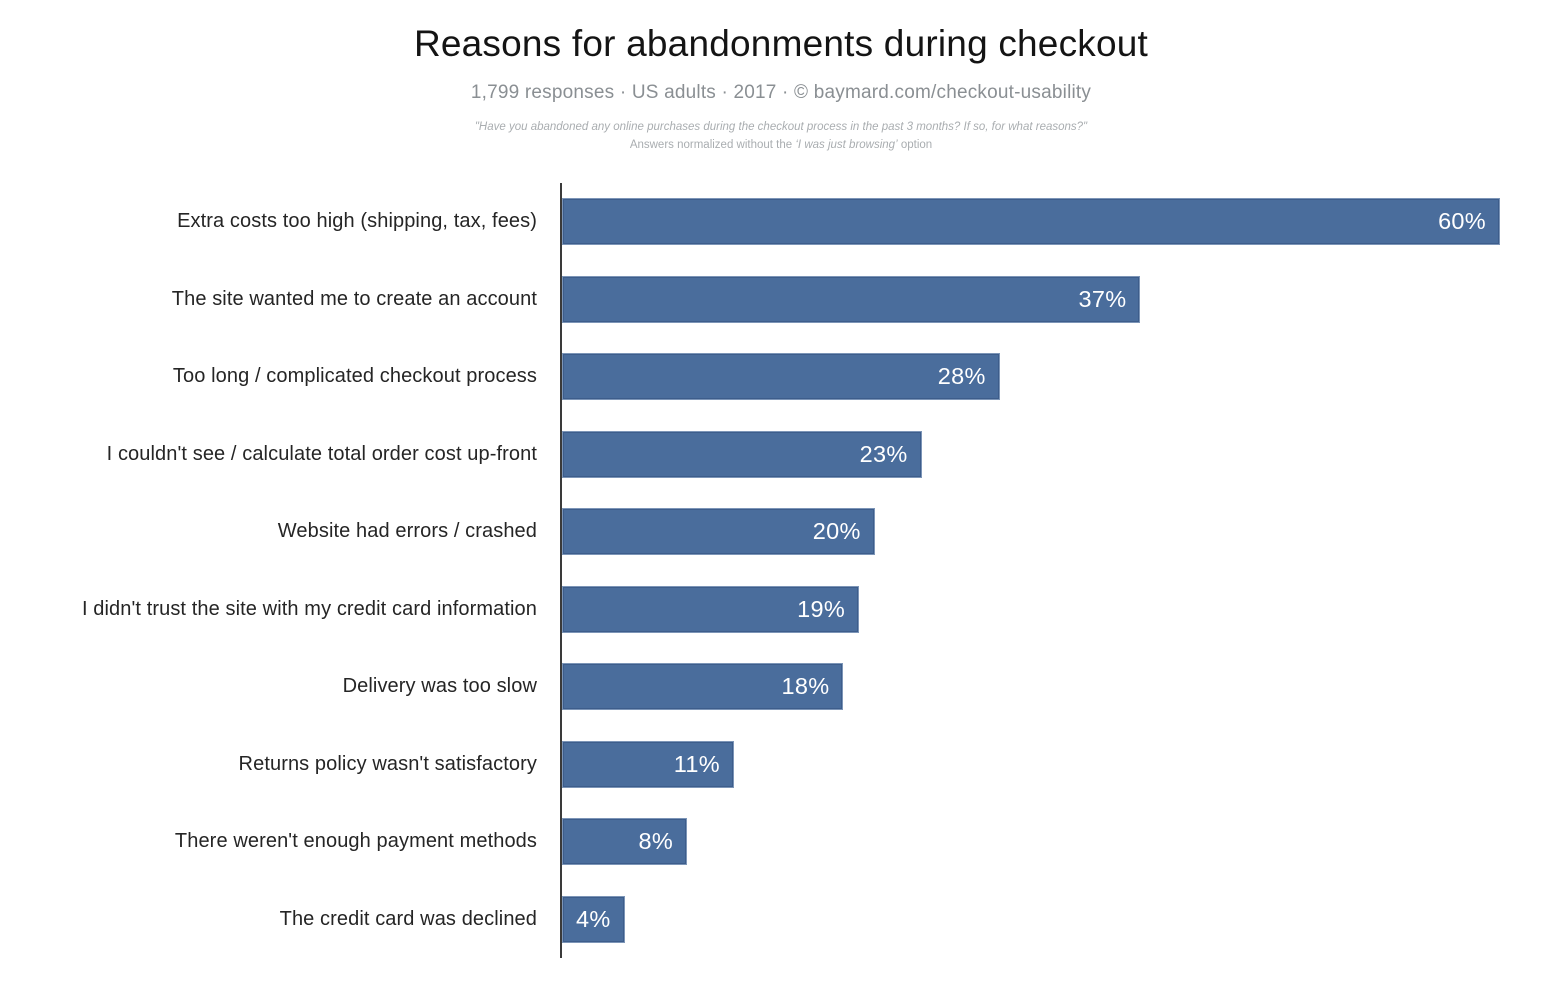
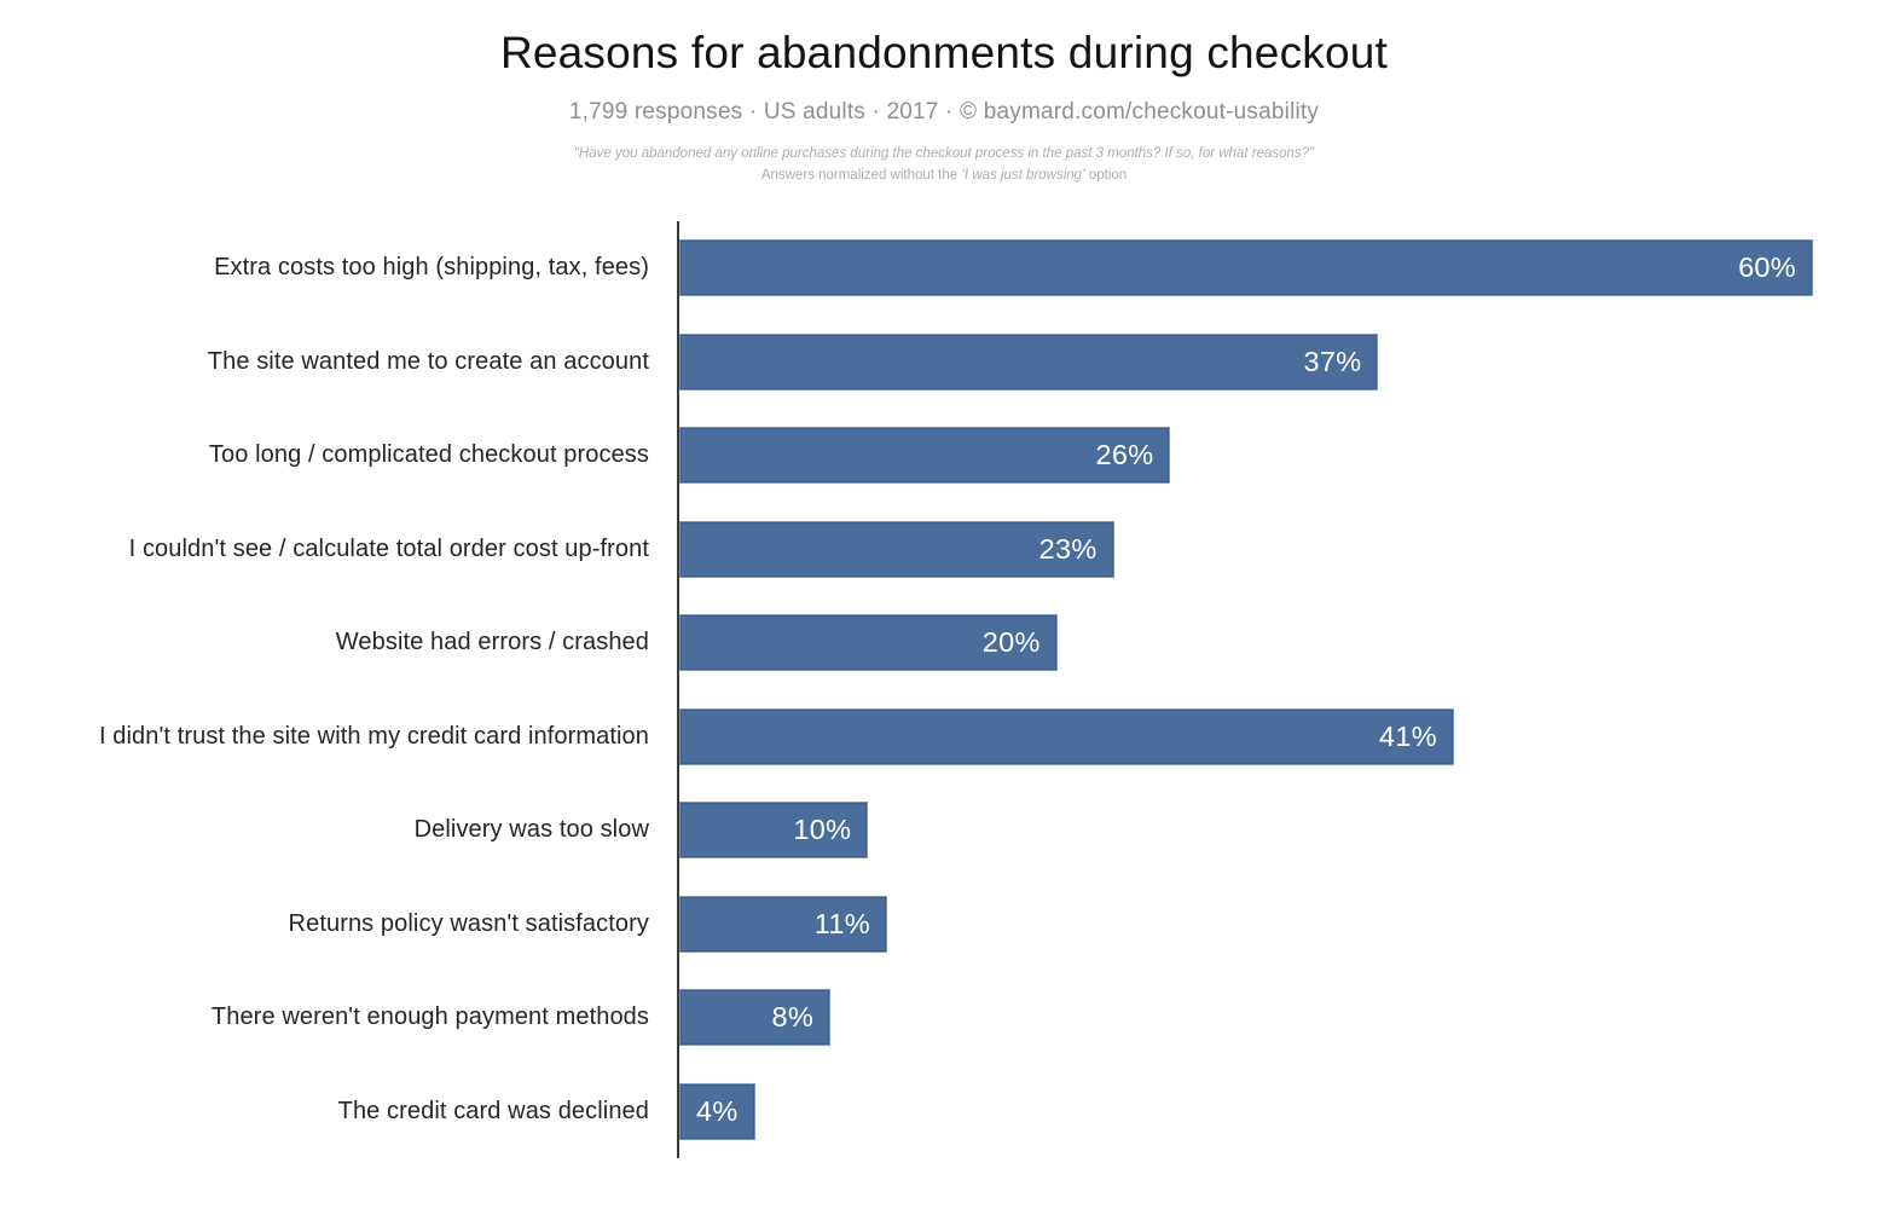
Too long / complicated checkout process: 28% -> 26%
I didn't trust the site with my credit card information: 19% -> 41%
Delivery was too slow: 18% -> 10%
